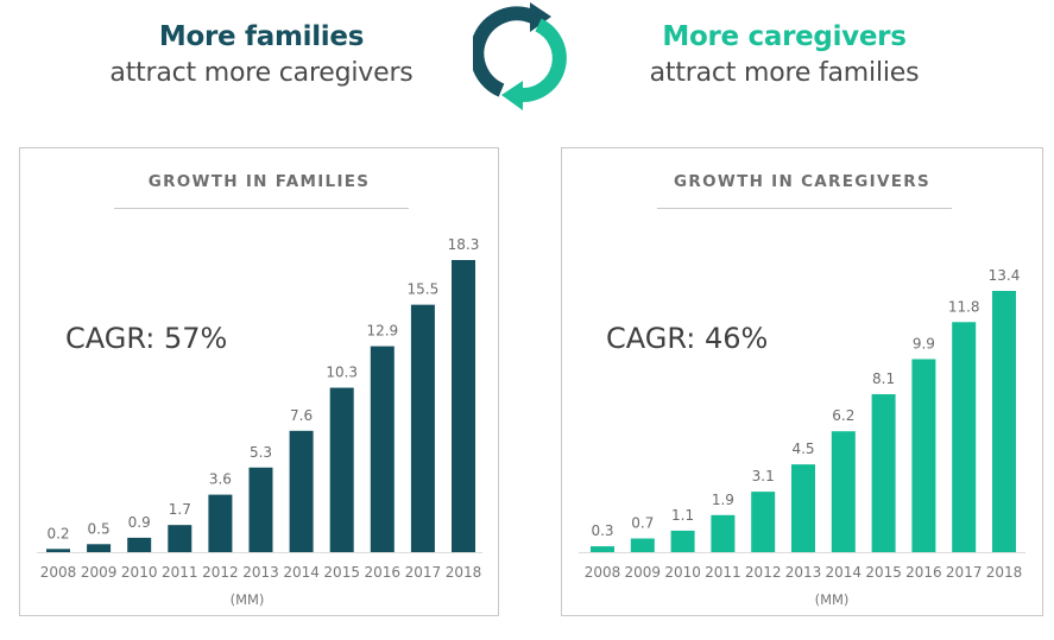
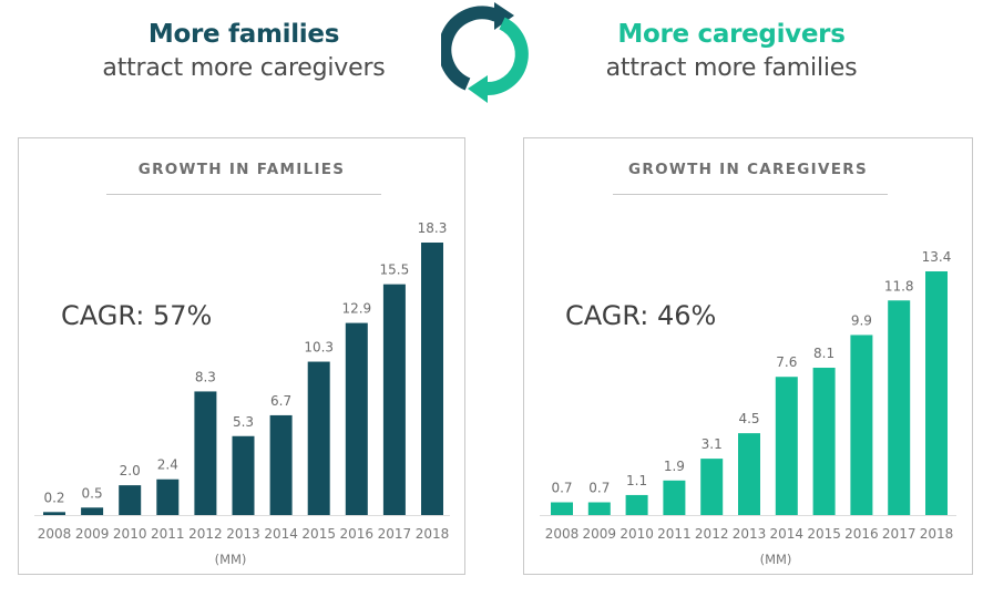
GROWTH IN FAMILIES/2010: 0.9 -> 2.0
GROWTH IN FAMILIES/2011: 1.7 -> 2.4
GROWTH IN FAMILIES/2012: 3.6 -> 8.3
GROWTH IN FAMILIES/2014: 7.6 -> 6.7
GROWTH IN CAREGIVERS/2008: 0.3 -> 0.7
GROWTH IN CAREGIVERS/2014: 6.2 -> 7.6
